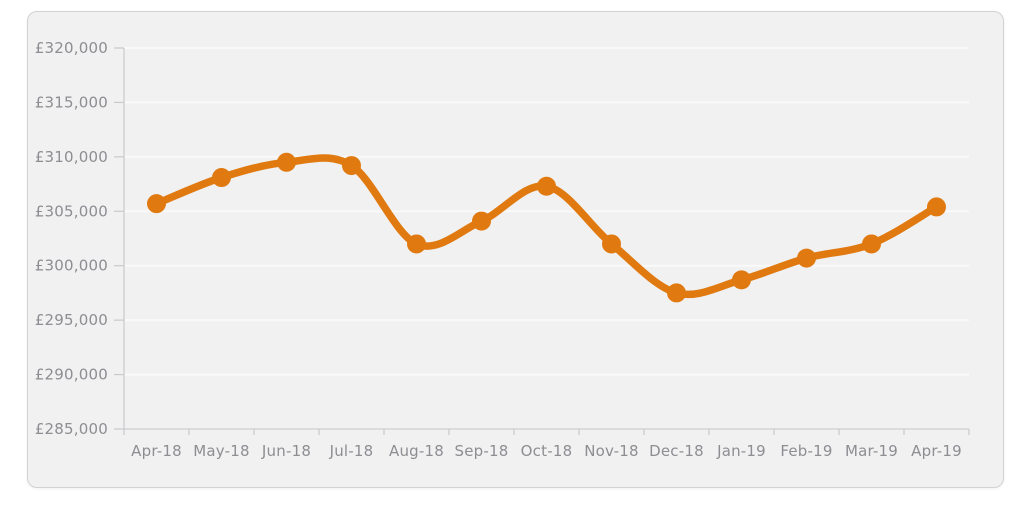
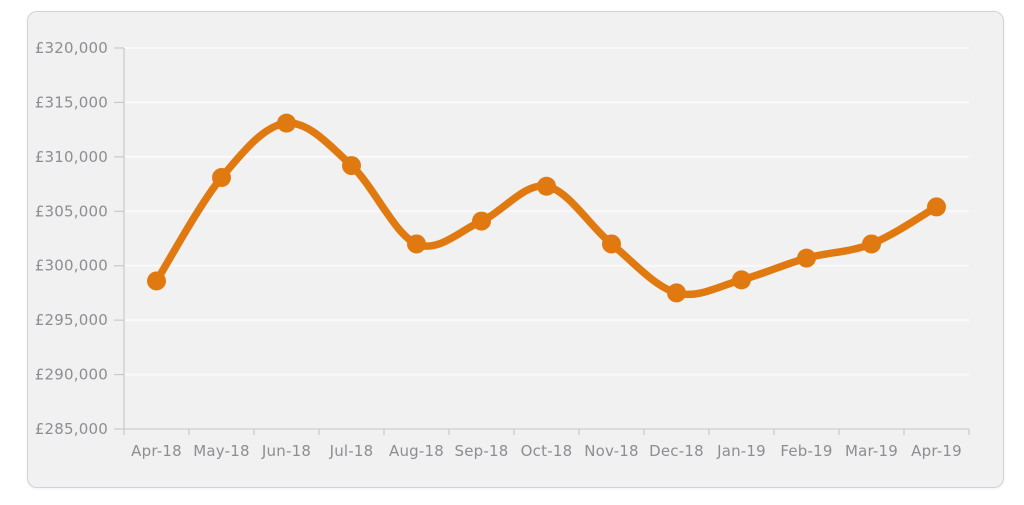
Apr-18: £305700 -> £298600
Jun-18: £309500 -> £313100
